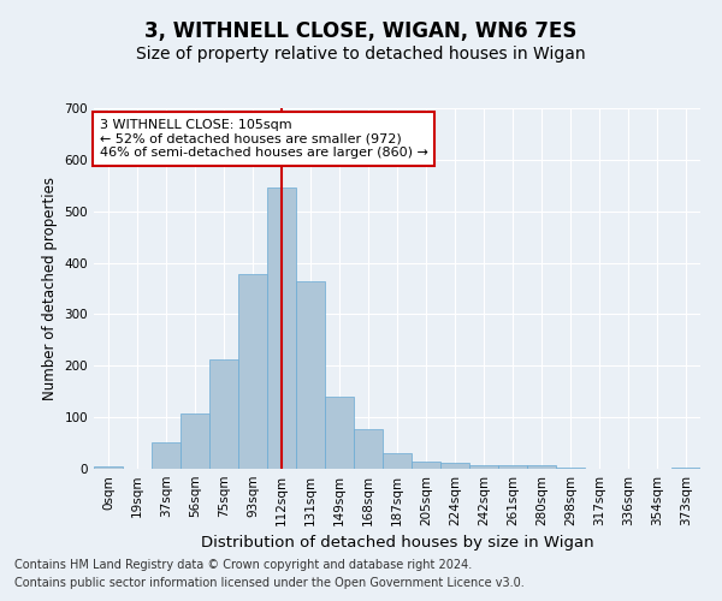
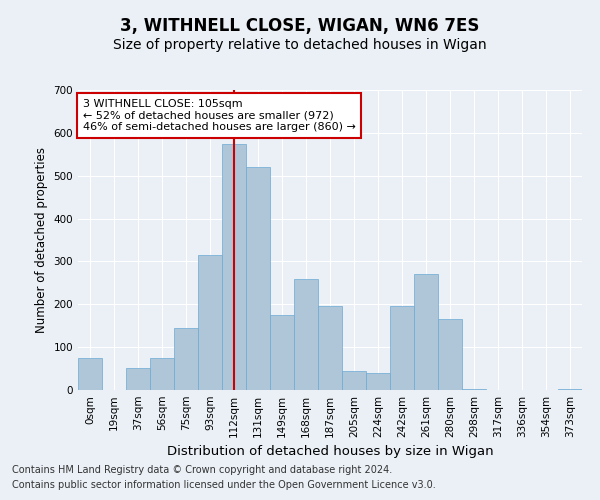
0sqm: 5 -> 75
56sqm: 107 -> 75
75sqm: 213 -> 145
93sqm: 378 -> 315
112sqm: 545 -> 575
131sqm: 365 -> 520
149sqm: 140 -> 175
168sqm: 76 -> 260
187sqm: 30 -> 195
205sqm: 15 -> 45
224sqm: 12 -> 40
242sqm: 7 -> 195
261sqm: 7 -> 270
280sqm: 7 -> 165
